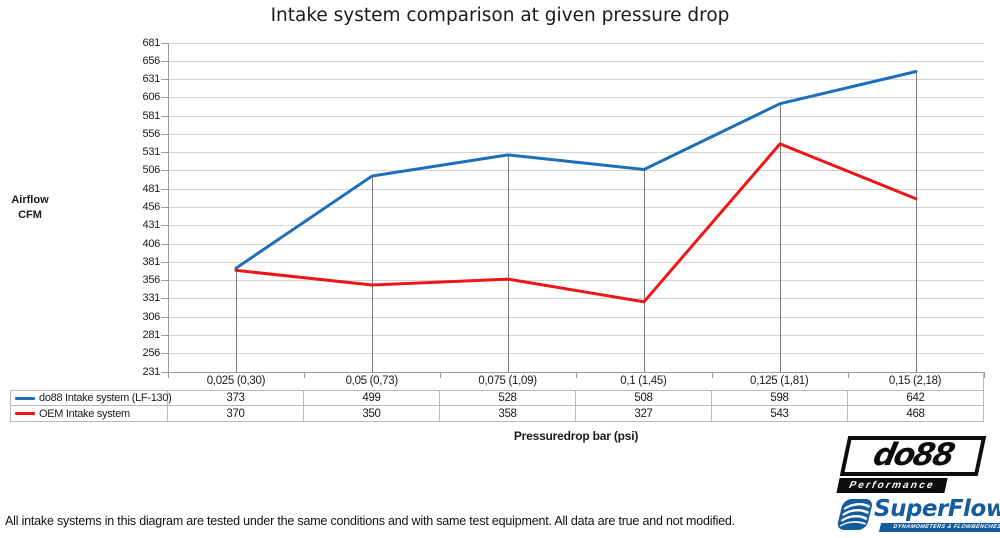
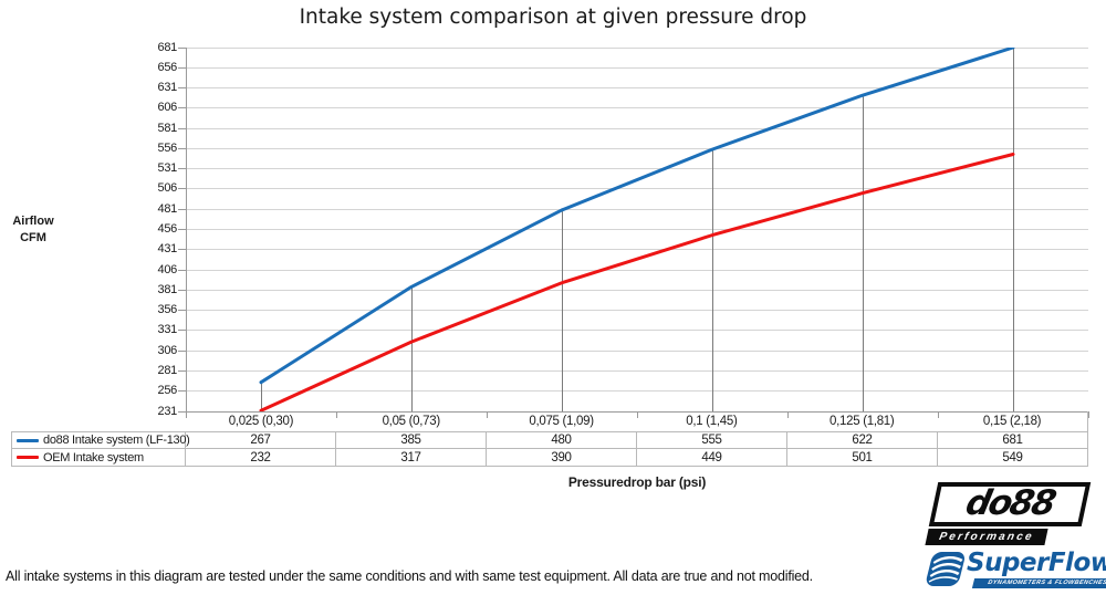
do88 Intake system (LF-130)/0,025 (0,30): 373 -> 267
OEM Intake system/0,025 (0,30): 370 -> 232
do88 Intake system (LF-130)/0,05 (0,73): 499 -> 385
OEM Intake system/0,05 (0,73): 350 -> 317
do88 Intake system (LF-130)/0,075 (1,09): 528 -> 480
OEM Intake system/0,075 (1,09): 358 -> 390
do88 Intake system (LF-130)/0,1 (1,45): 508 -> 555
OEM Intake system/0,1 (1,45): 327 -> 449
do88 Intake system (LF-130)/0,125 (1,81): 598 -> 622
OEM Intake system/0,125 (1,81): 543 -> 501
do88 Intake system (LF-130)/0,15 (2,18): 642 -> 681
OEM Intake system/0,15 (2,18): 468 -> 549
